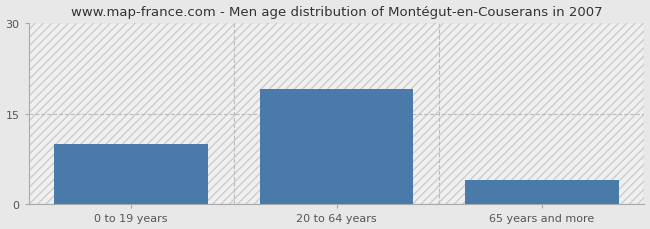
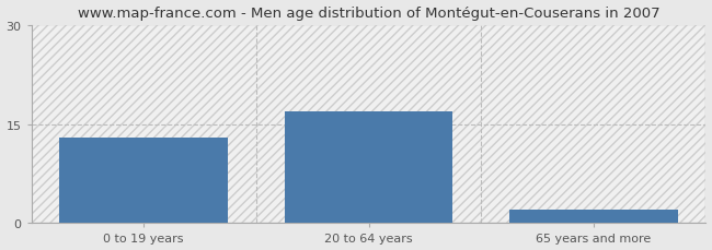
0 to 19 years: 10 -> 13
20 to 64 years: 19 -> 17
65 years and more: 4 -> 2
